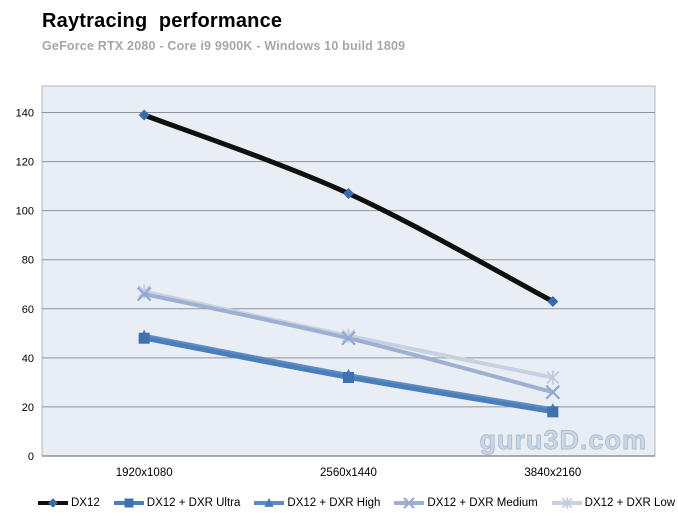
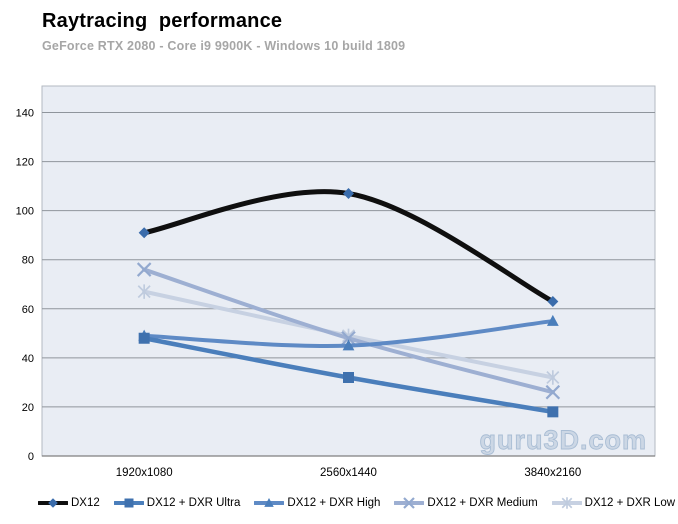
DX12/1920x1080: 139 -> 91
DX12 + DXR Medium/1920x1080: 66 -> 76
DX12 + DXR High/2560x1440: 33 -> 45
DX12 + DXR High/3840x2160: 19 -> 55
